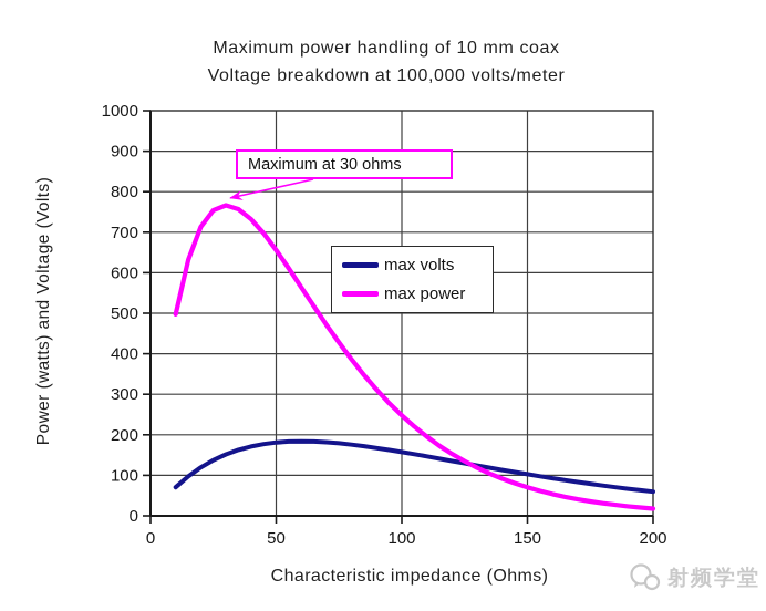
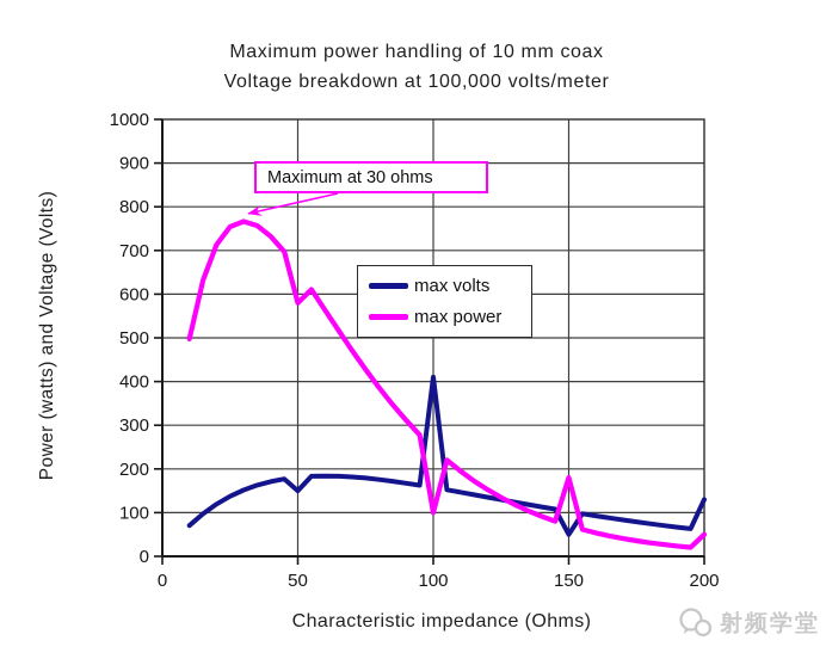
max volts/50: 180 -> 150
max power/50: 660 -> 580
max volts/100: 160 -> 410
max power/100: 250 -> 100
max volts/150: 100 -> 50
max power/150: 70 -> 180
max volts/200: 60 -> 130
max power/200: 20 -> 50
